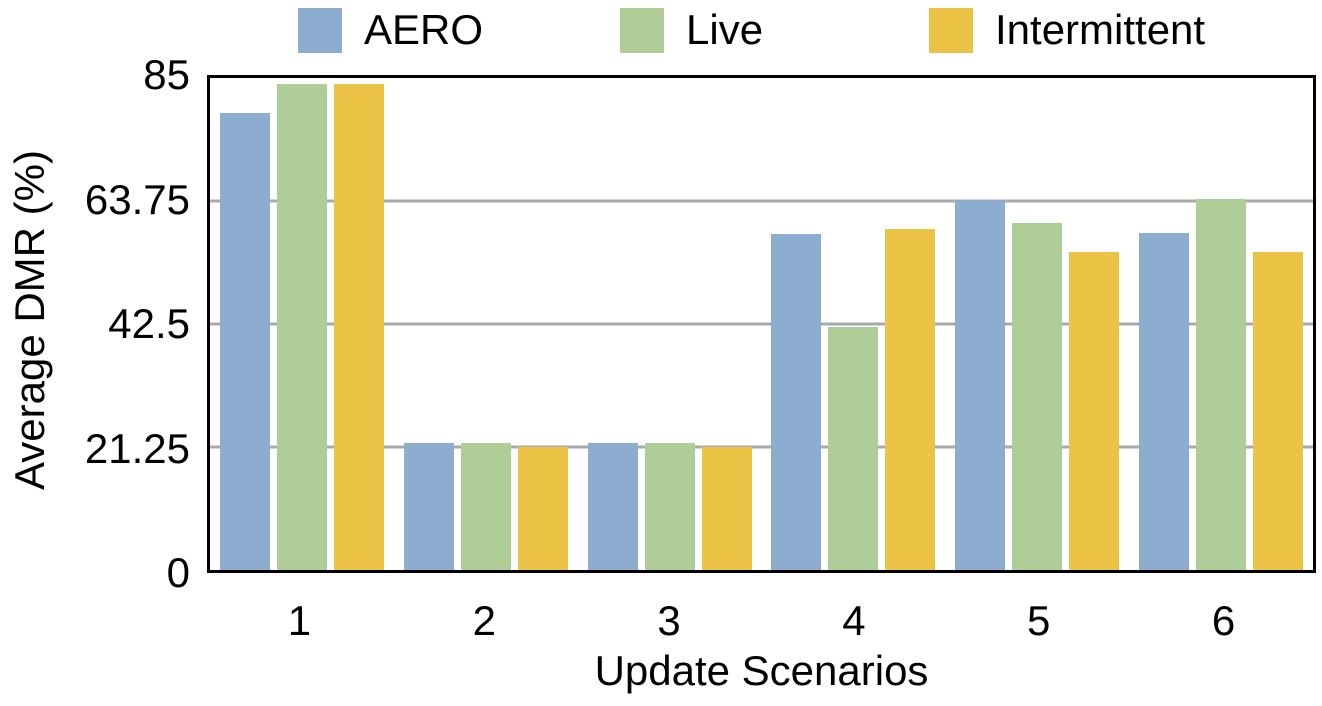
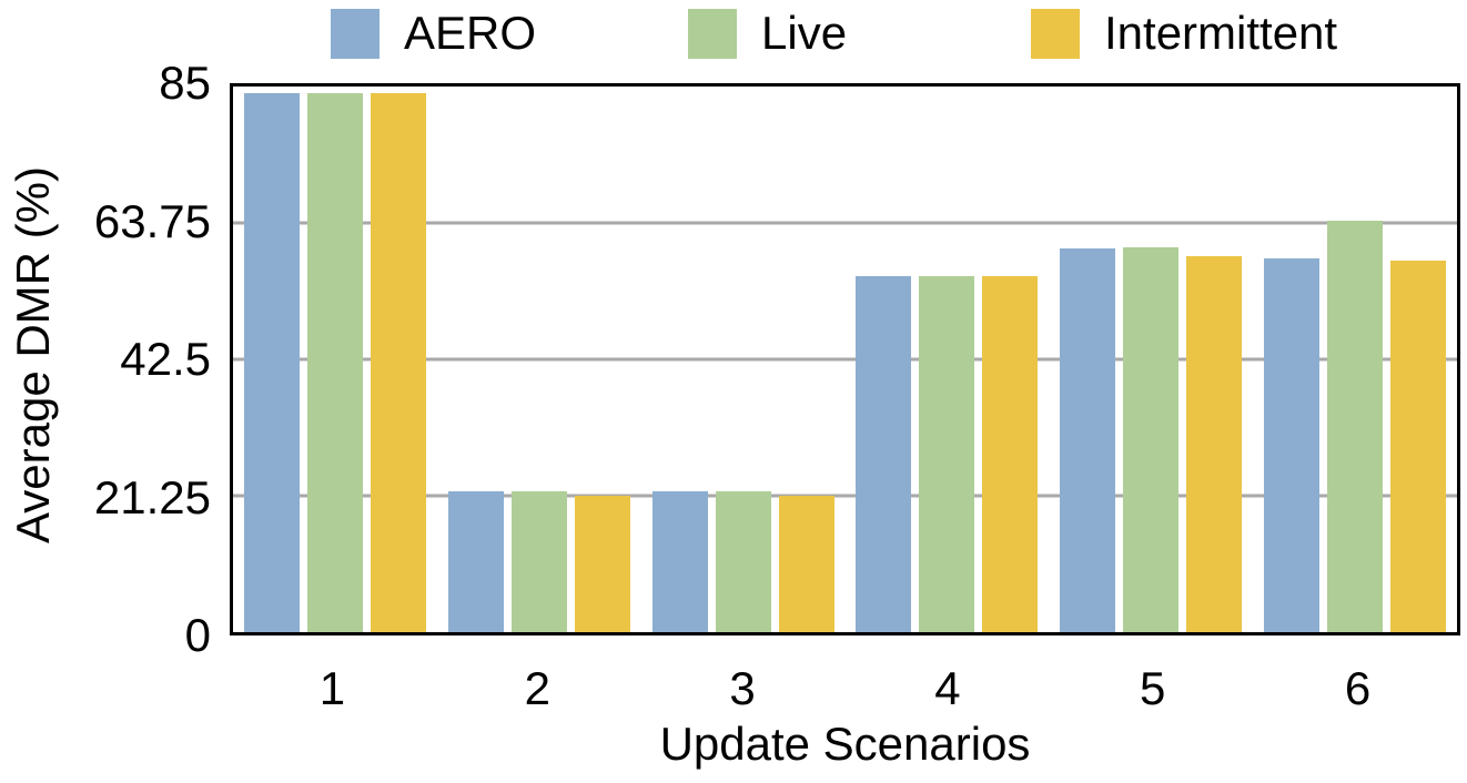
AERO/1: 79 -> 84
AERO/4: 58 -> 55
Live/4: 42 -> 55
Intermittent/4: 59 -> 55
AERO/5: 64 -> 60
Intermittent/5: 55 -> 58
Intermittent/6: 55 -> 58
